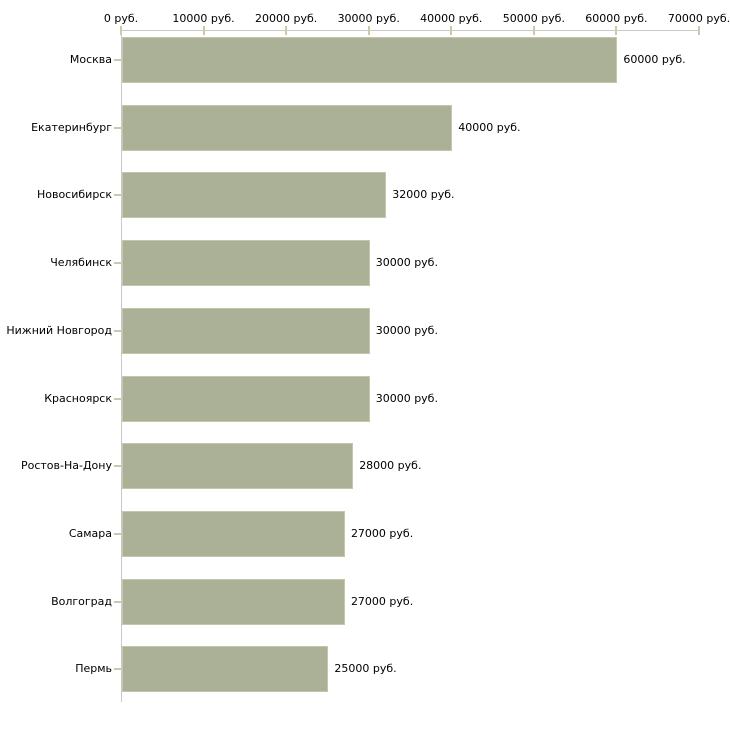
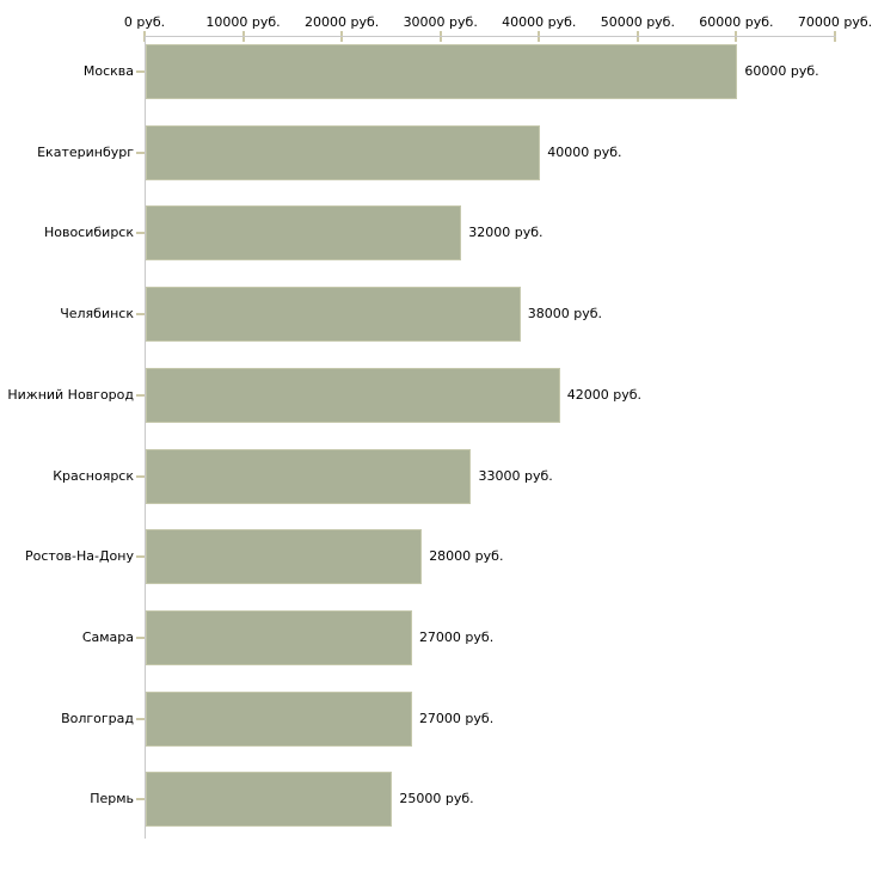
Челябинск: 30000 -> 38000
Нижний Новгород: 30000 -> 42000
Красноярск: 30000 -> 33000
